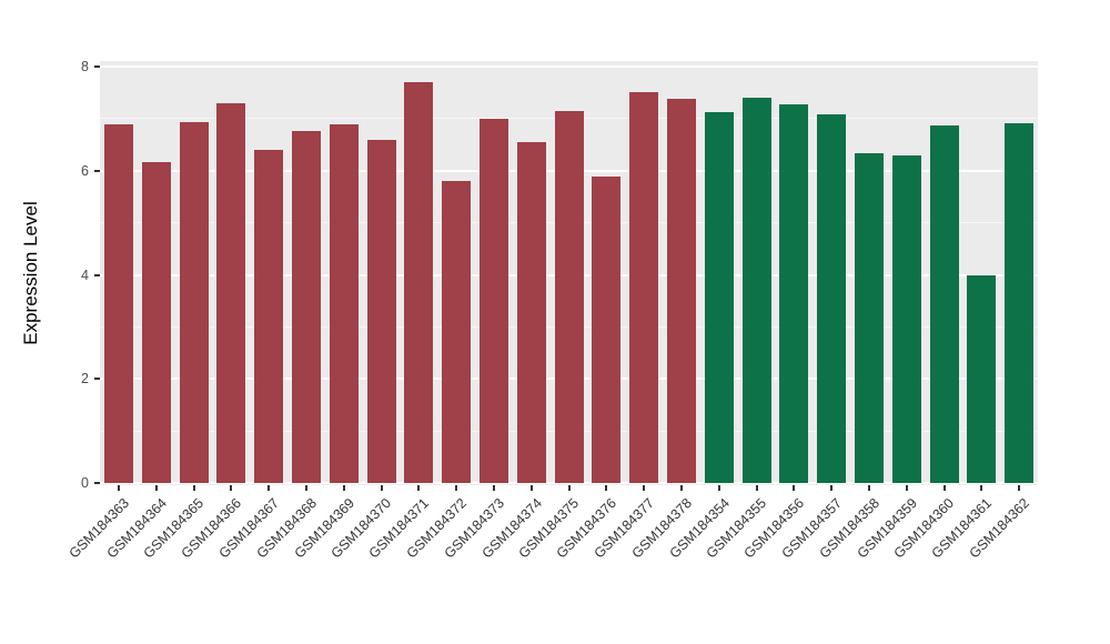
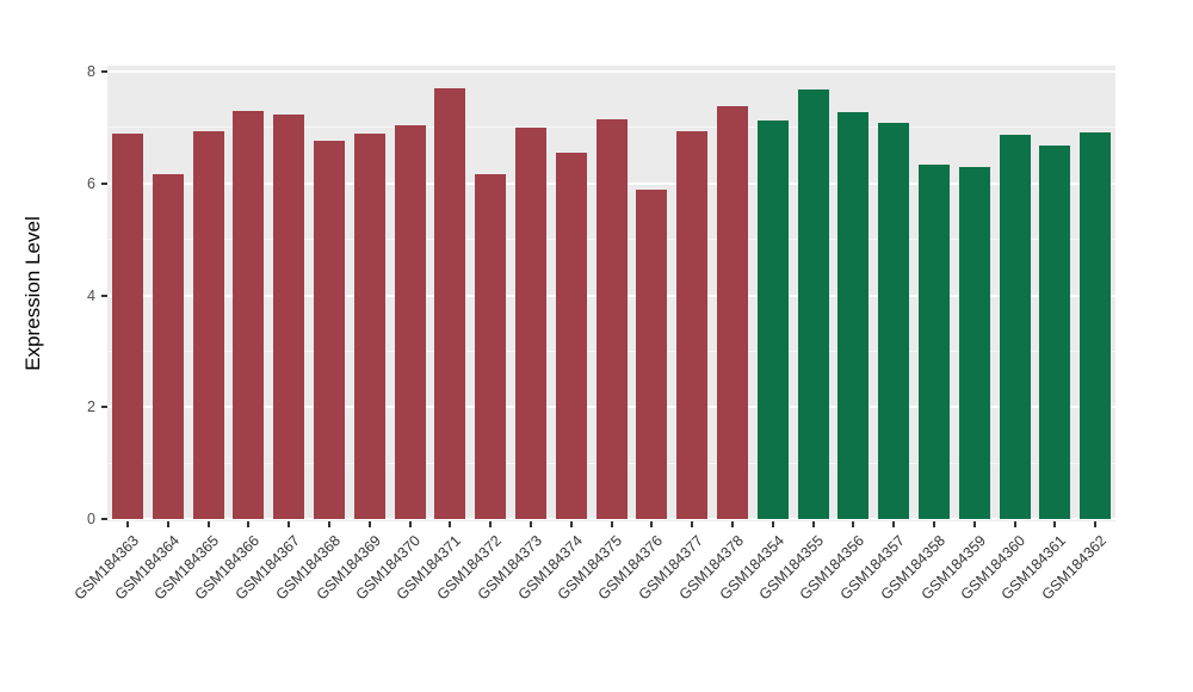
GSM184367: 6.4 -> 7.2
GSM184370: 6.6 -> 7.0
GSM184372: 5.8 -> 6.2
GSM184377: 7.5 -> 6.9
GSM184355: 7.4 -> 7.7
GSM184361: 4.0 -> 6.7
